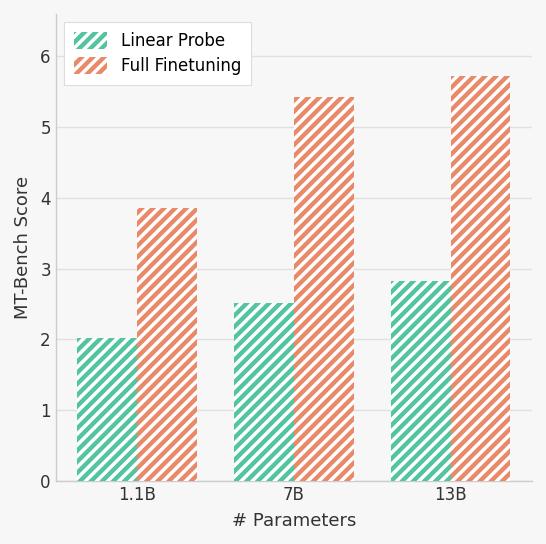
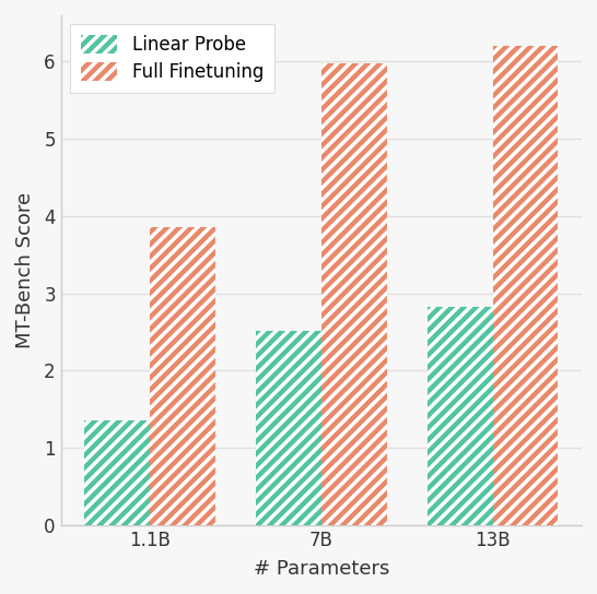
Linear Probe/1.1B: 2.02 -> 1.35
Full Finetuning/7B: 5.42 -> 5.97
Full Finetuning/13B: 5.72 -> 6.20
